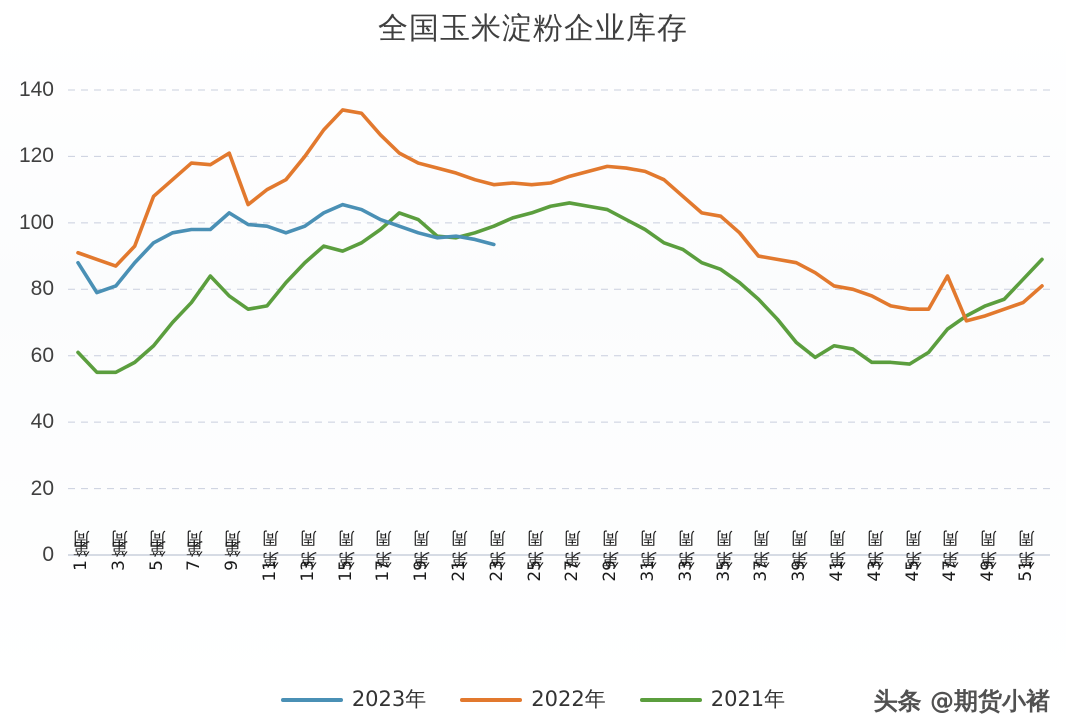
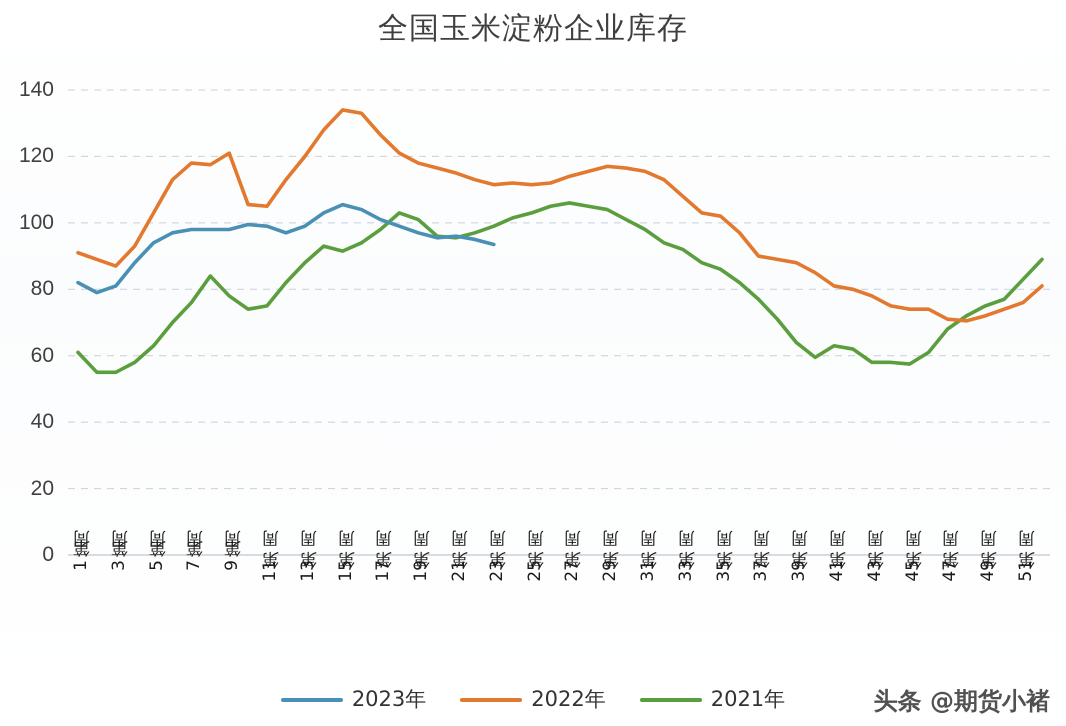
2023年/第1周: 88 -> 82
2022年/第5周: 108 -> 103
2023年/第9周: 103 -> 98
2022年/第11周: 110 -> 105
2022年/第47周: 84 -> 71
